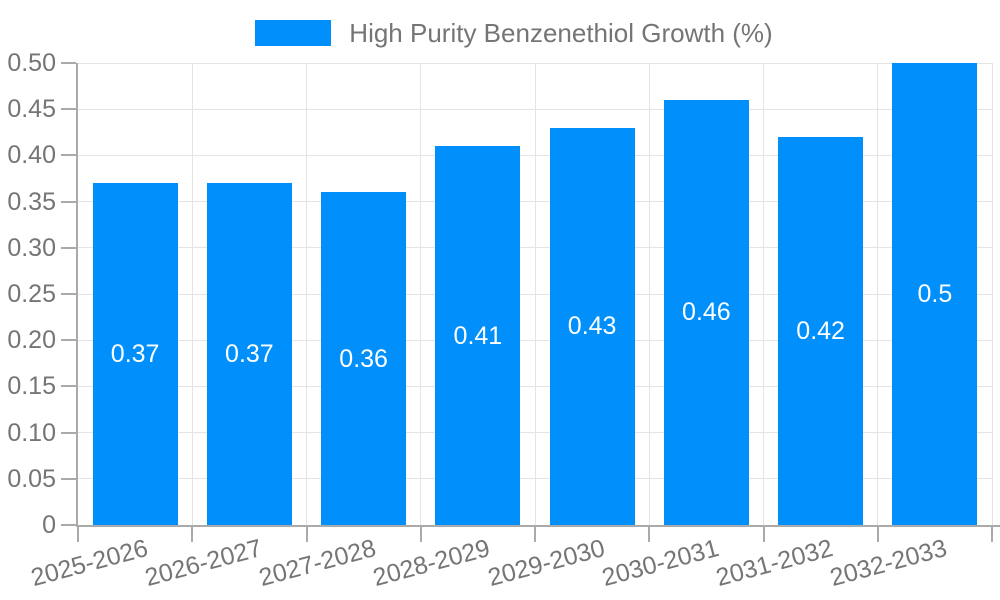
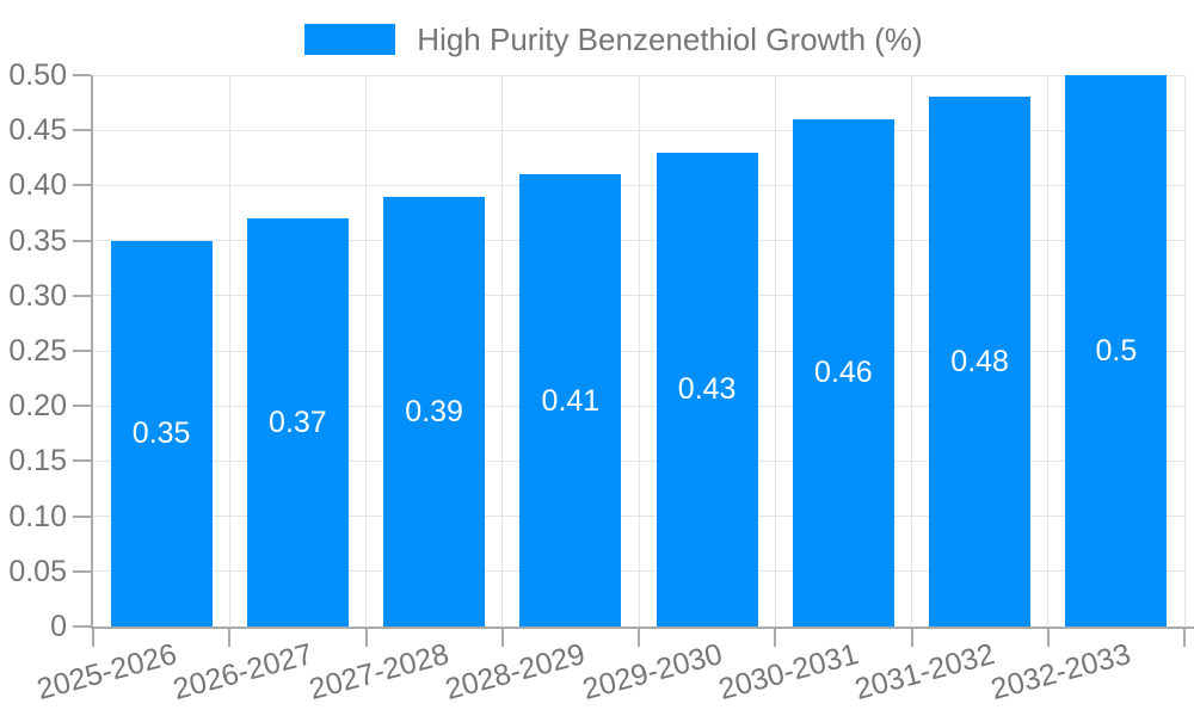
2025-2026: 0.37 -> 0.35
2027-2028: 0.36 -> 0.39
2031-2032: 0.42 -> 0.48
